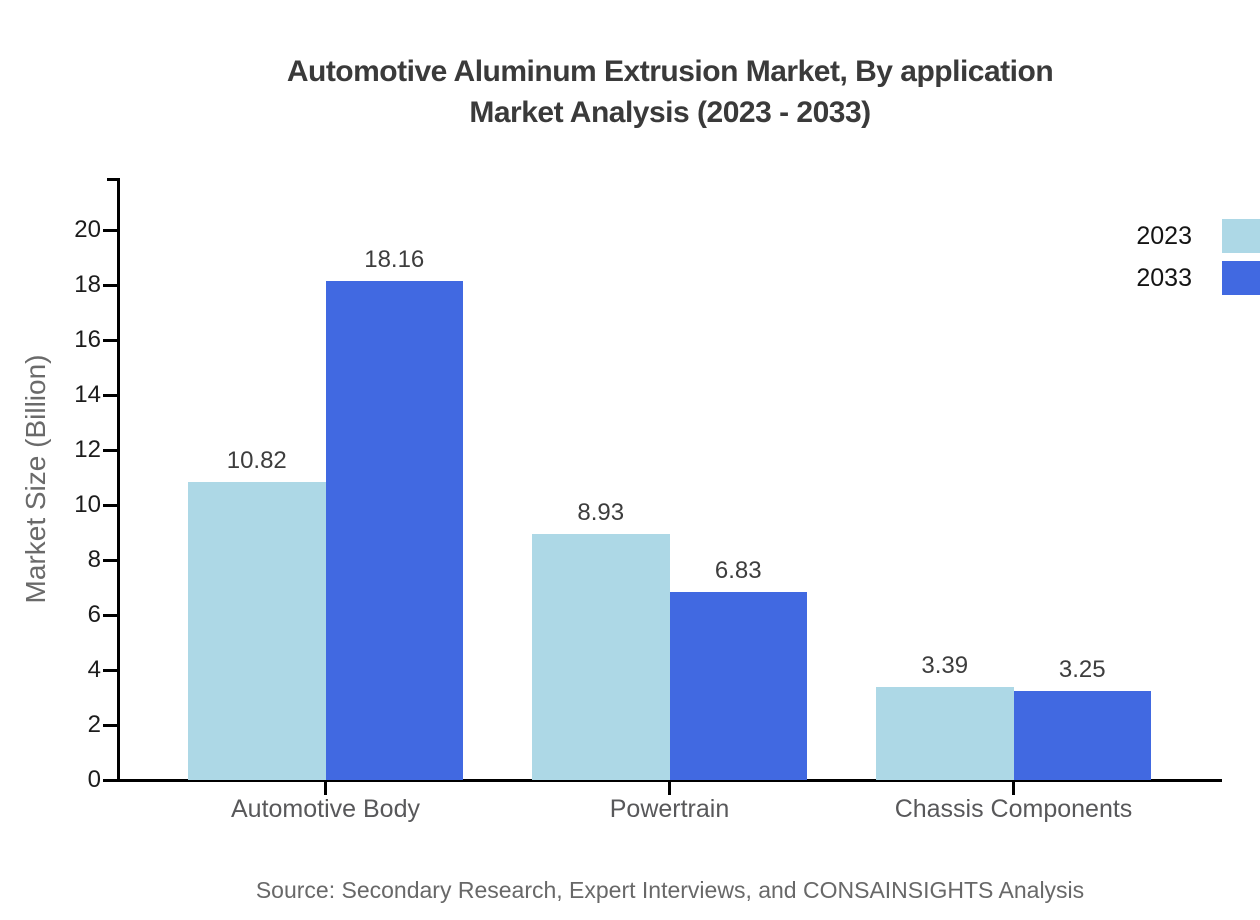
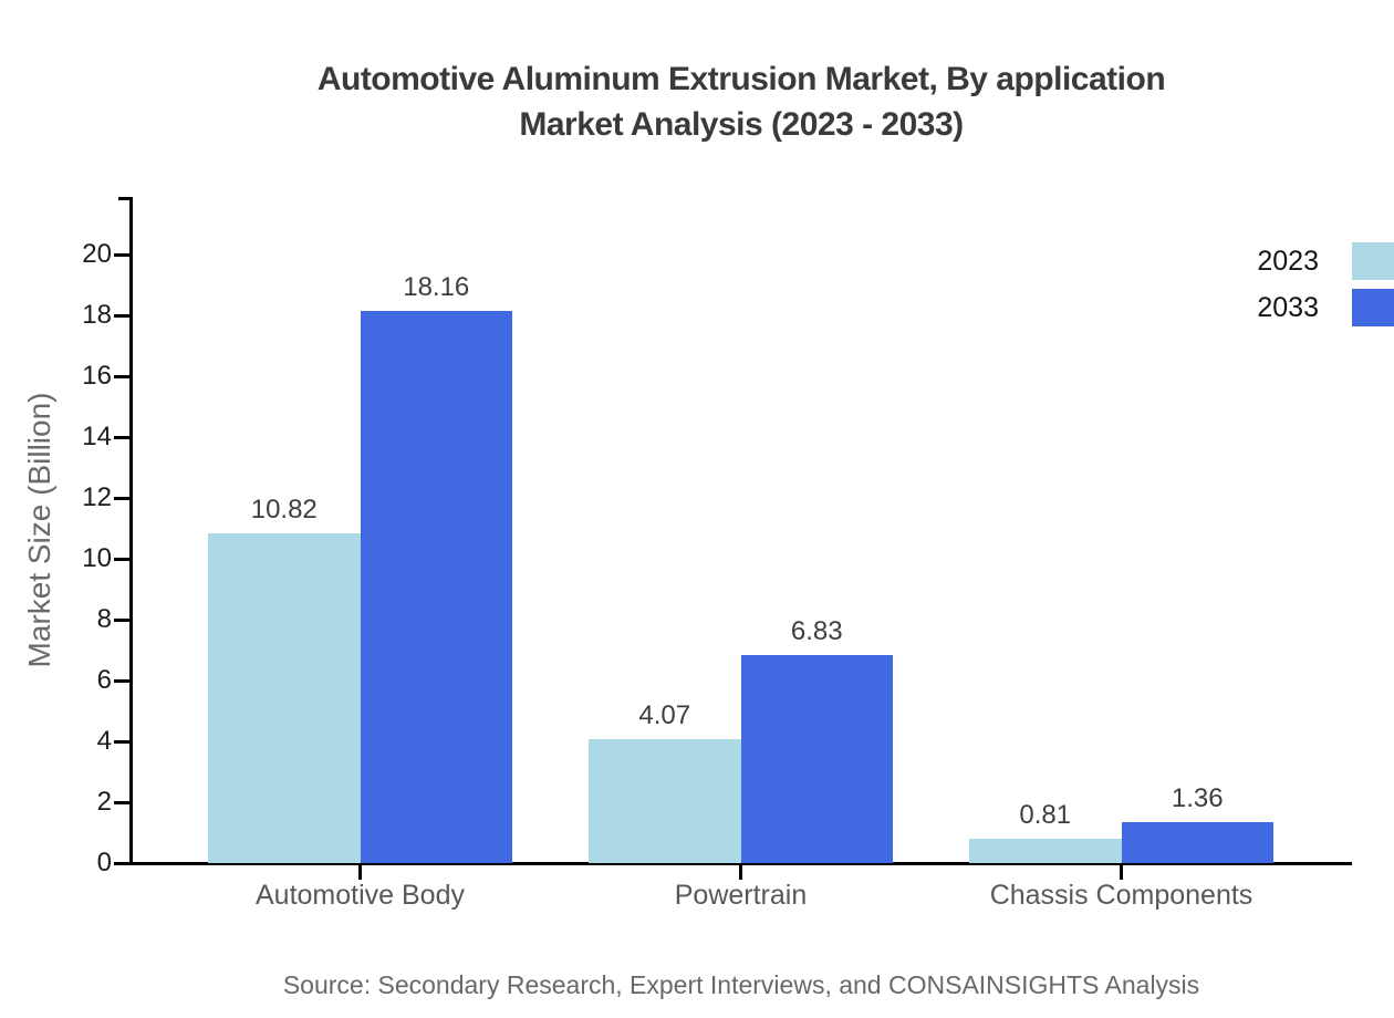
2023/Powertrain: 8.93 -> 4.07
2023/Chassis Components: 3.39 -> 0.81
2033/Chassis Components: 3.25 -> 1.36
